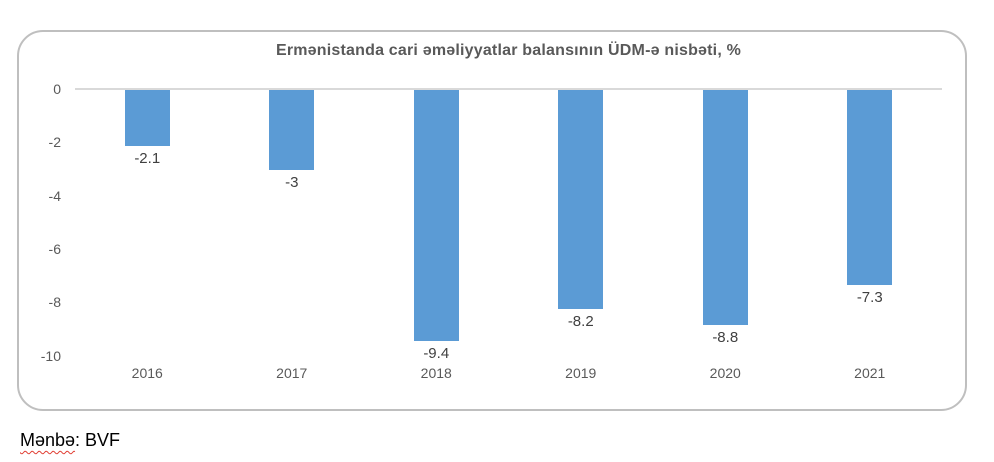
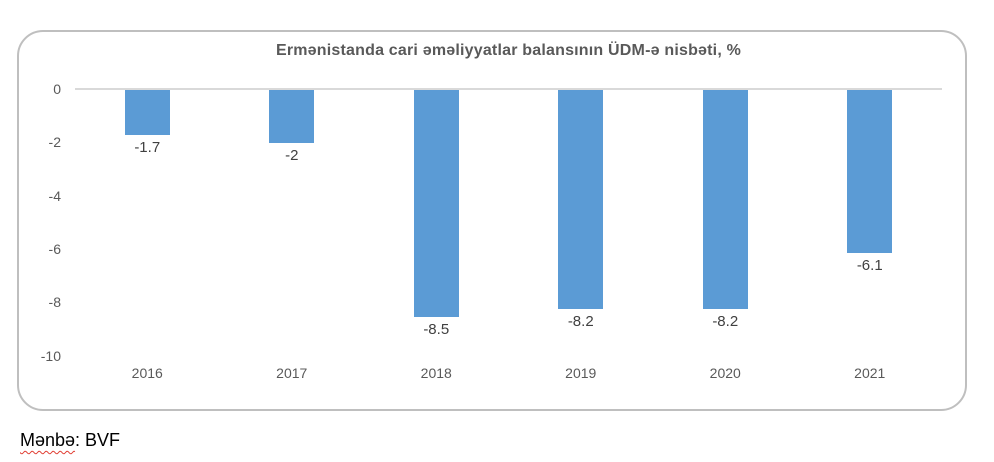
2016: -2.1 -> -1.7
2017: -3 -> -2
2018: -9.4 -> -8.5
2020: -8.8 -> -8.2
2021: -7.3 -> -6.1
